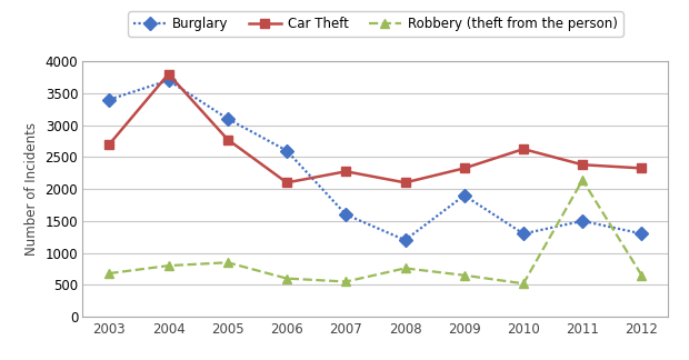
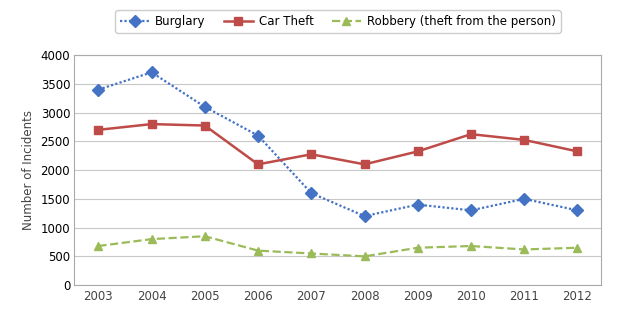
Car Theft/2004: 3800 -> 2800
Robbery (theft from the person)/2008: 760 -> 500
Burglary/2009: 1900 -> 1400
Robbery (theft from the person)/2010: 520 -> 680
Car Theft/2011: 2380 -> 2520
Robbery (theft from the person)/2011: 2140 -> 620
